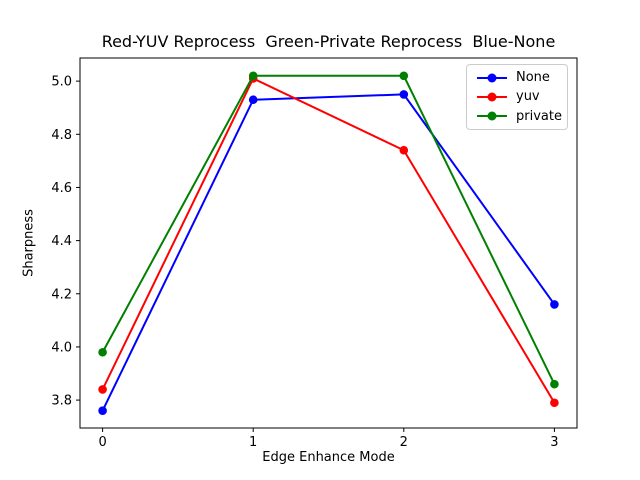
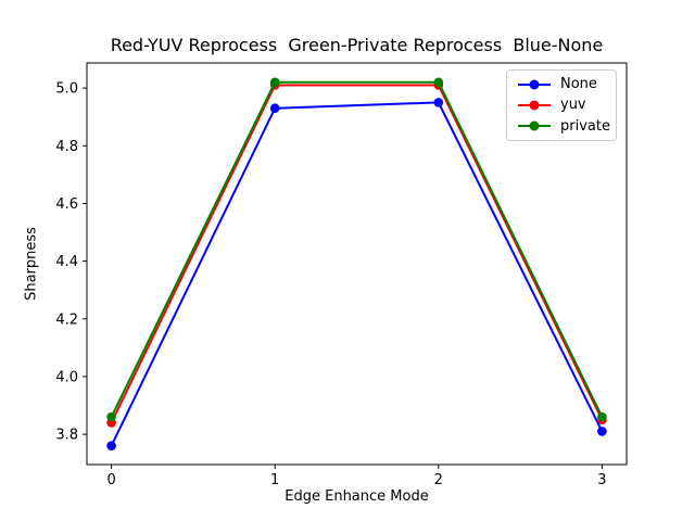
private/0: 3.98 -> 3.86
yuv/2: 4.74 -> 5.01
None/3: 4.16 -> 3.81
yuv/3: 3.79 -> 3.85
